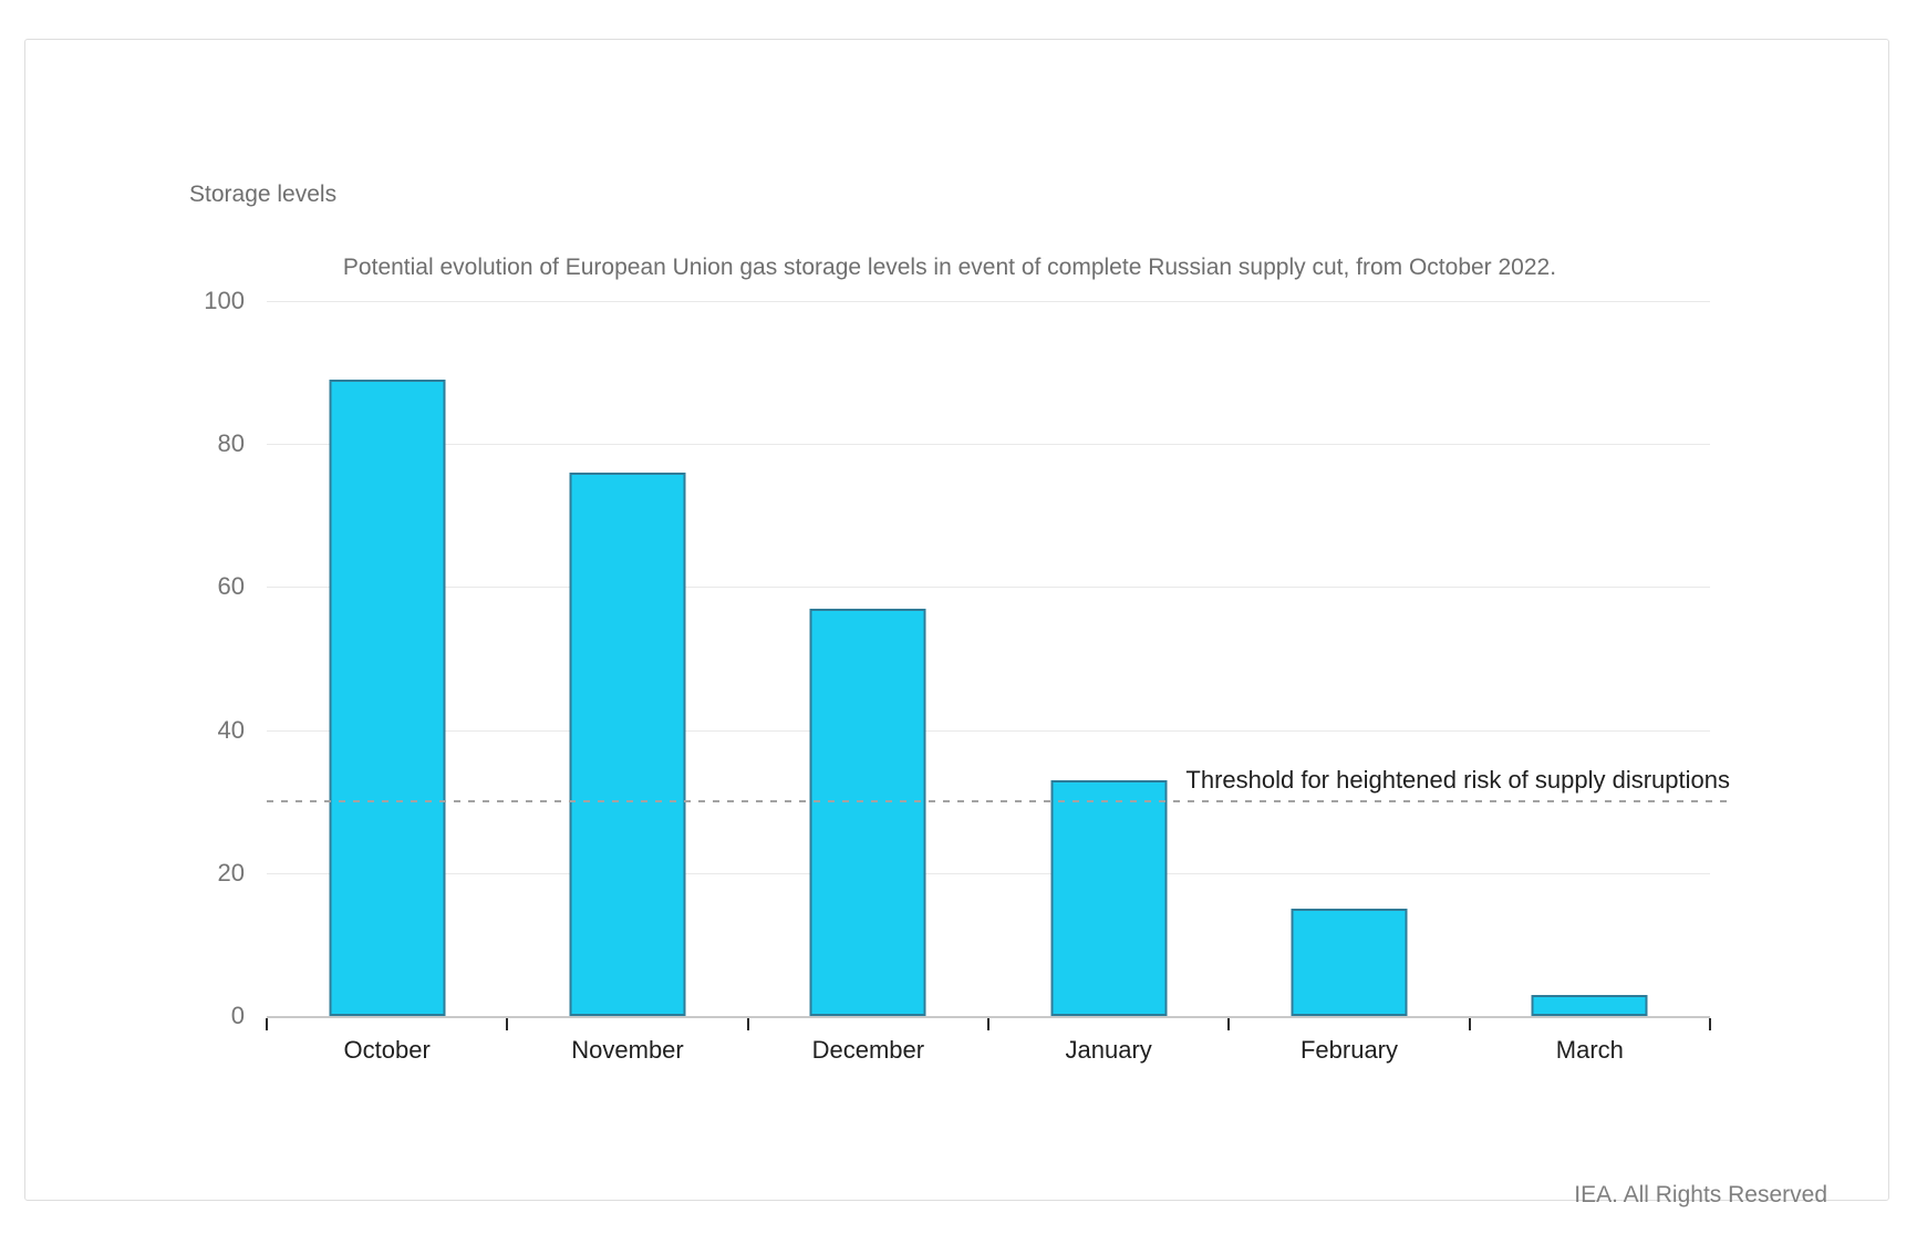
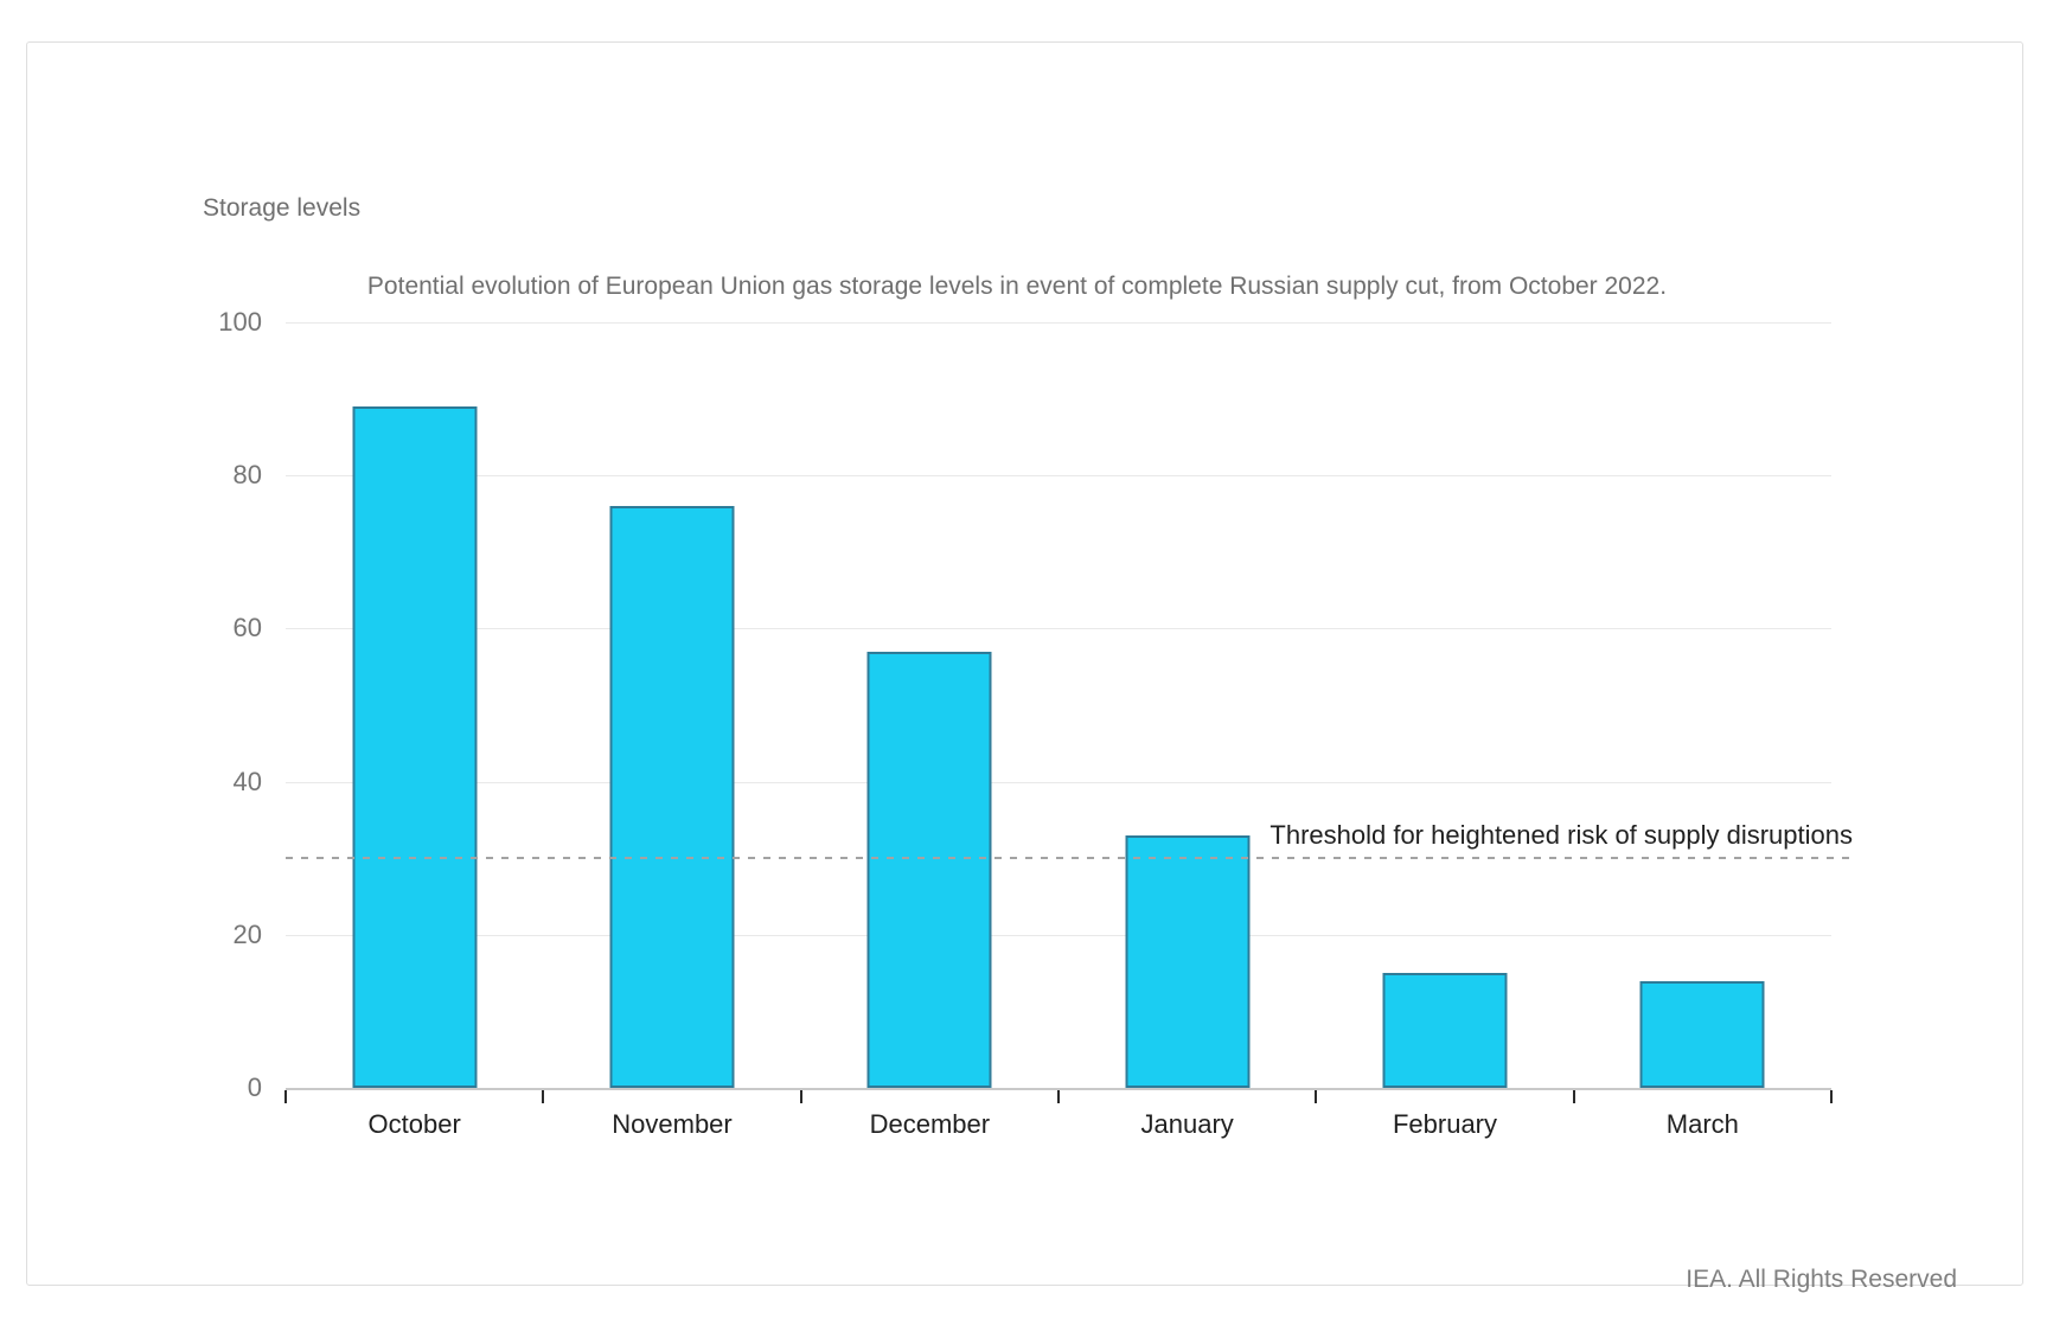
March: 3 -> 14
